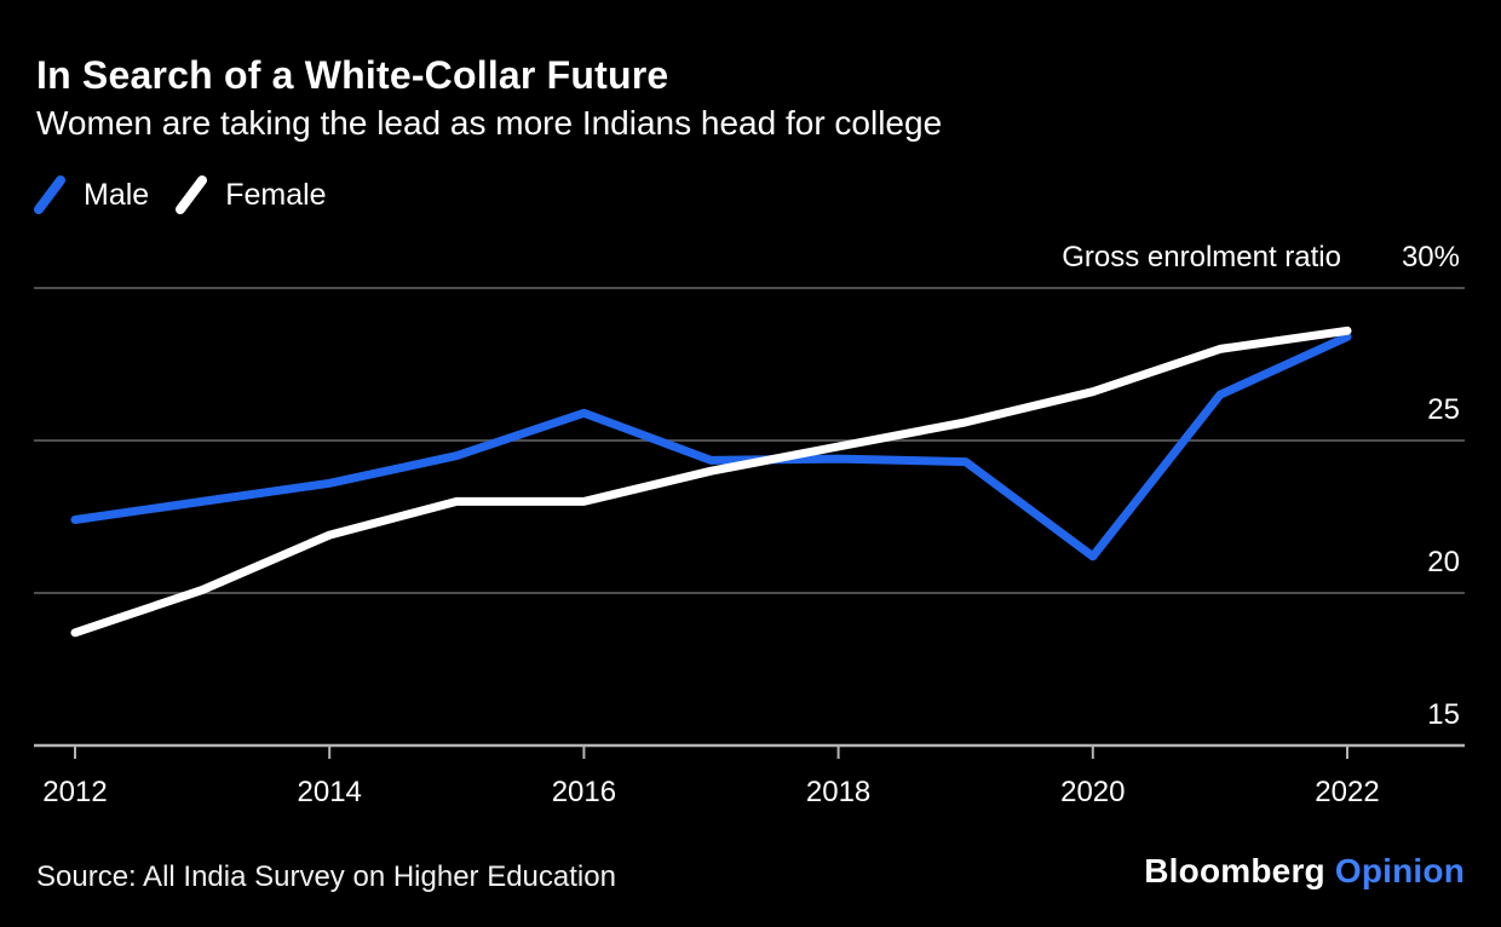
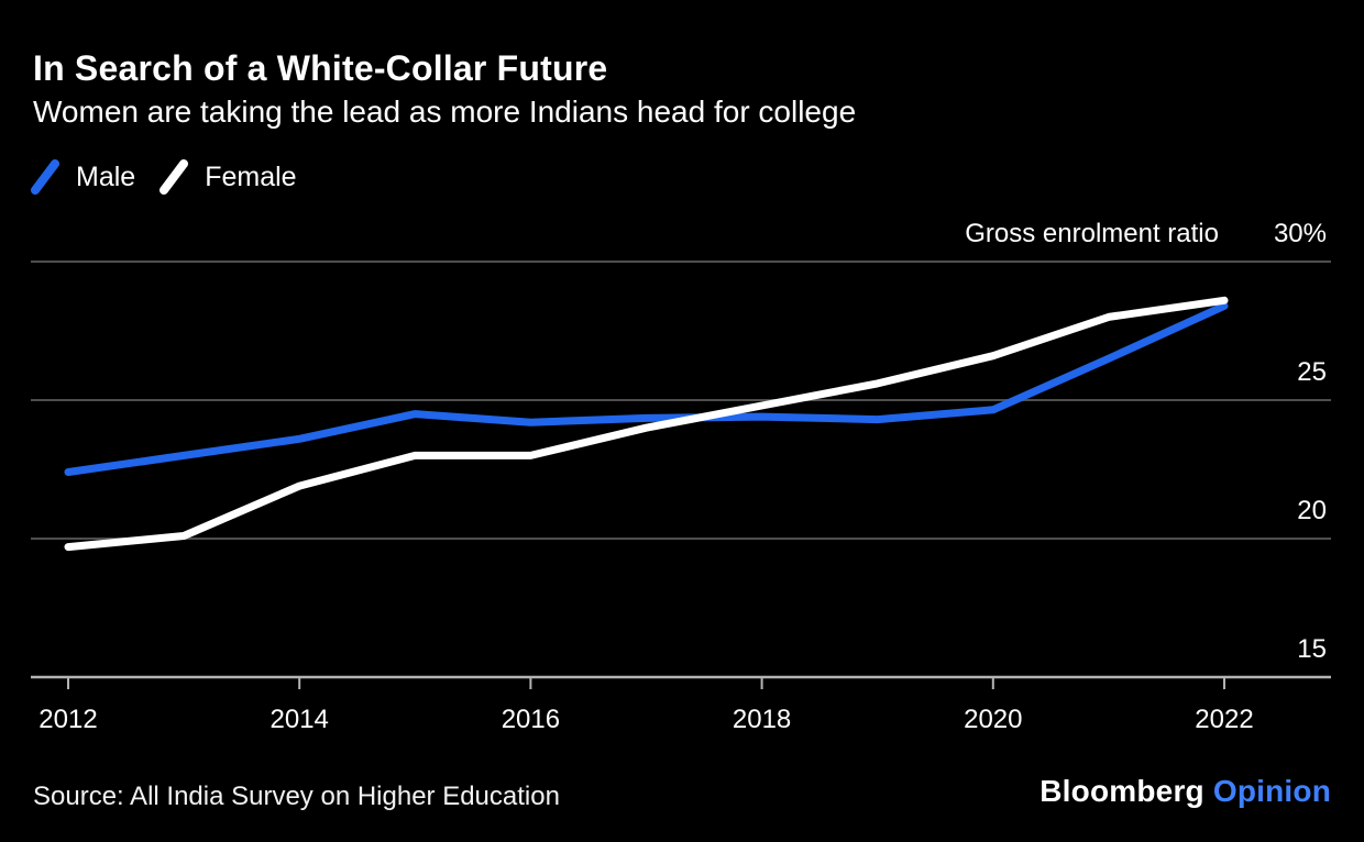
Female/2012: 18.7% -> 19.7%
Male/2016: 25.9% -> 24.2%
Male/2020: 21.2% -> 24.6%
